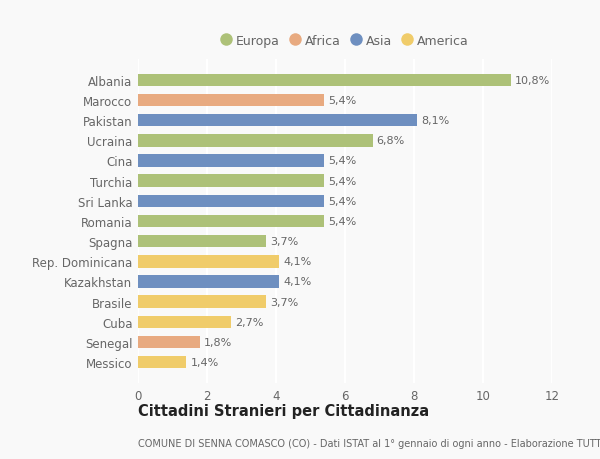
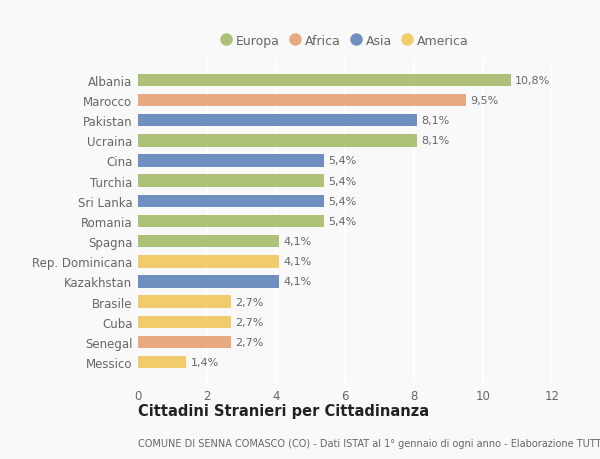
Marocco: 5,4% -> 9,5%
Ucraina: 6,8% -> 8,1%
Spagna: 3,7% -> 4,1%
Brasile: 3,7% -> 2,7%
Senegal: 1,8% -> 2,7%
